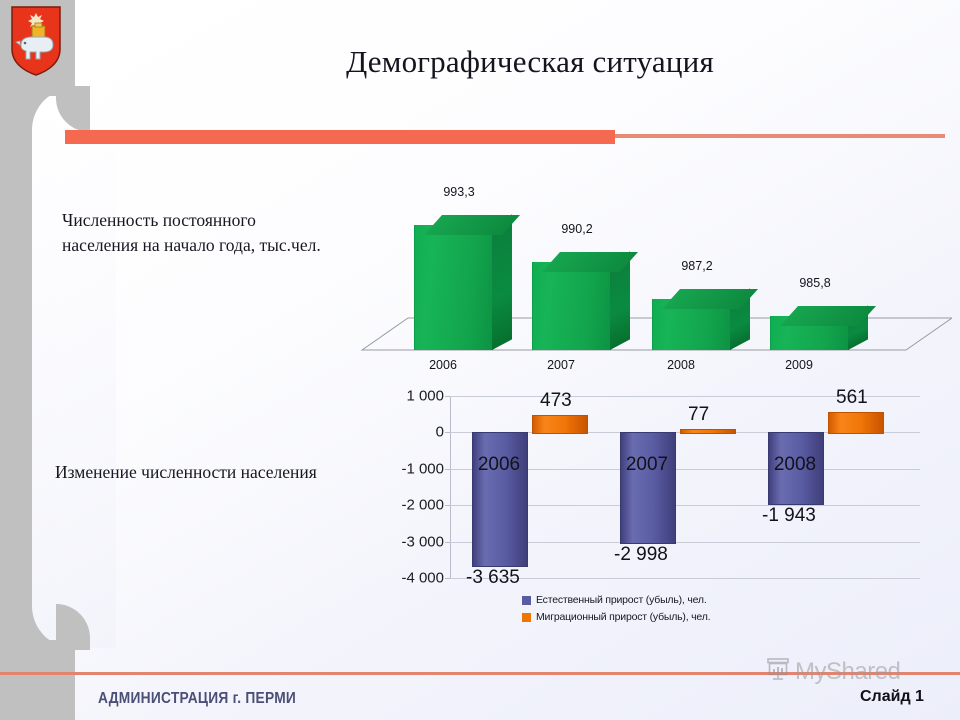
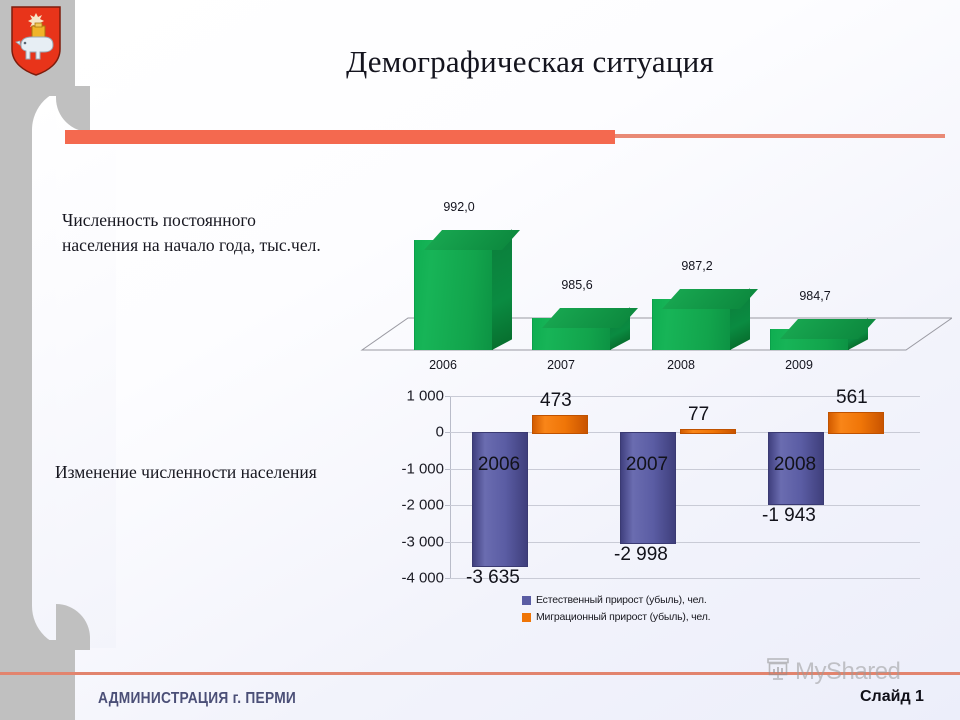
Численность постоянного населения на начало года, тыс.чел./2006: 993,3 -> 992,0
Численность постоянного населения на начало года, тыс.чел./2007: 990,2 -> 985,6
Численность постоянного населения на начало года, тыс.чел./2009: 985,8 -> 984,7
